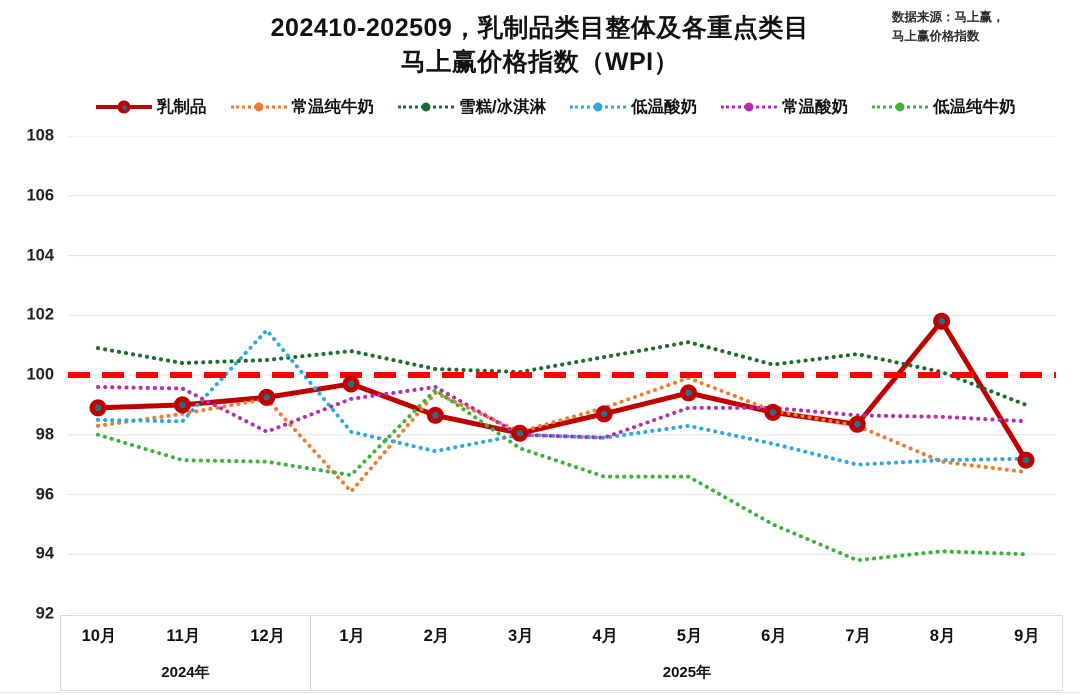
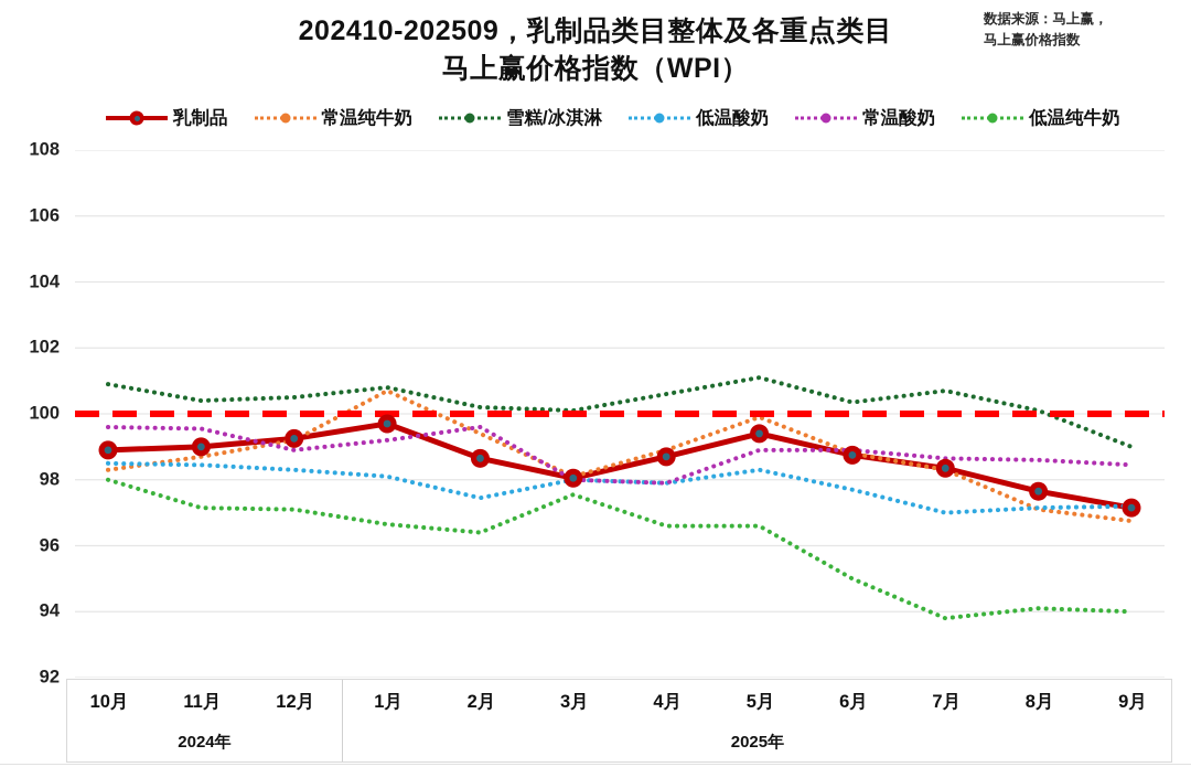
低温酸奶/12月: 101.5 -> 98.3
常温酸奶/12月: 98.1 -> 98.9
常温纯牛奶/1月: 96.1 -> 100.7
低温纯牛奶/2月: 99.5 -> 96.4
乳制品/8月: 101.8 -> 97.7
